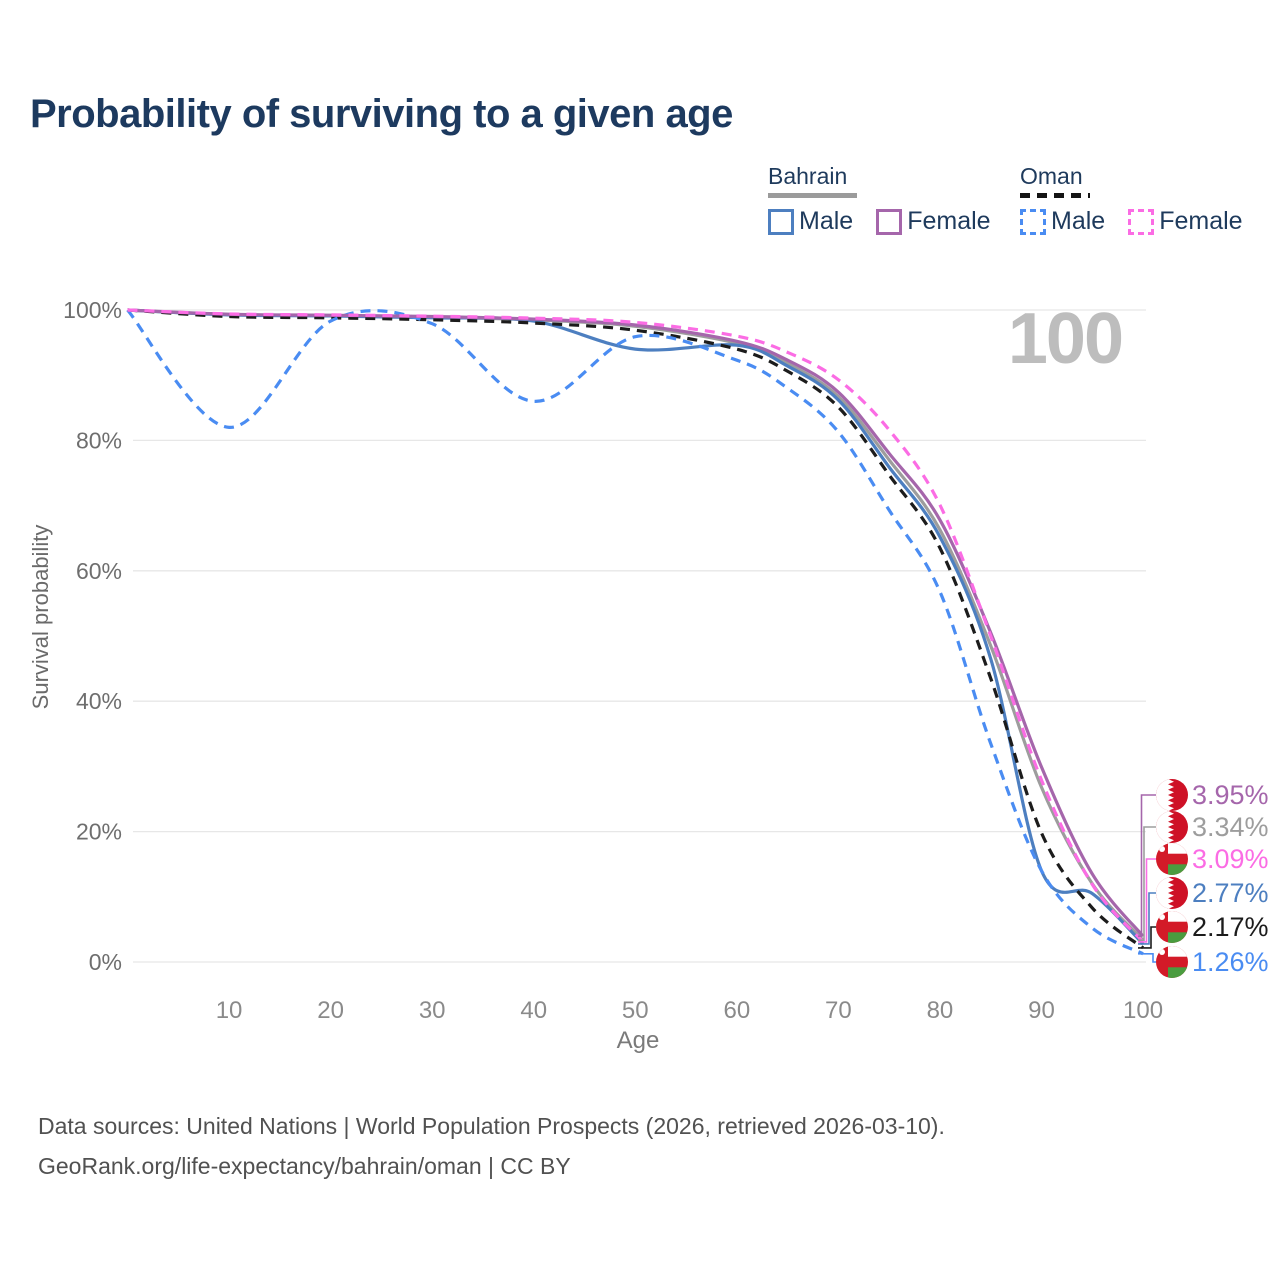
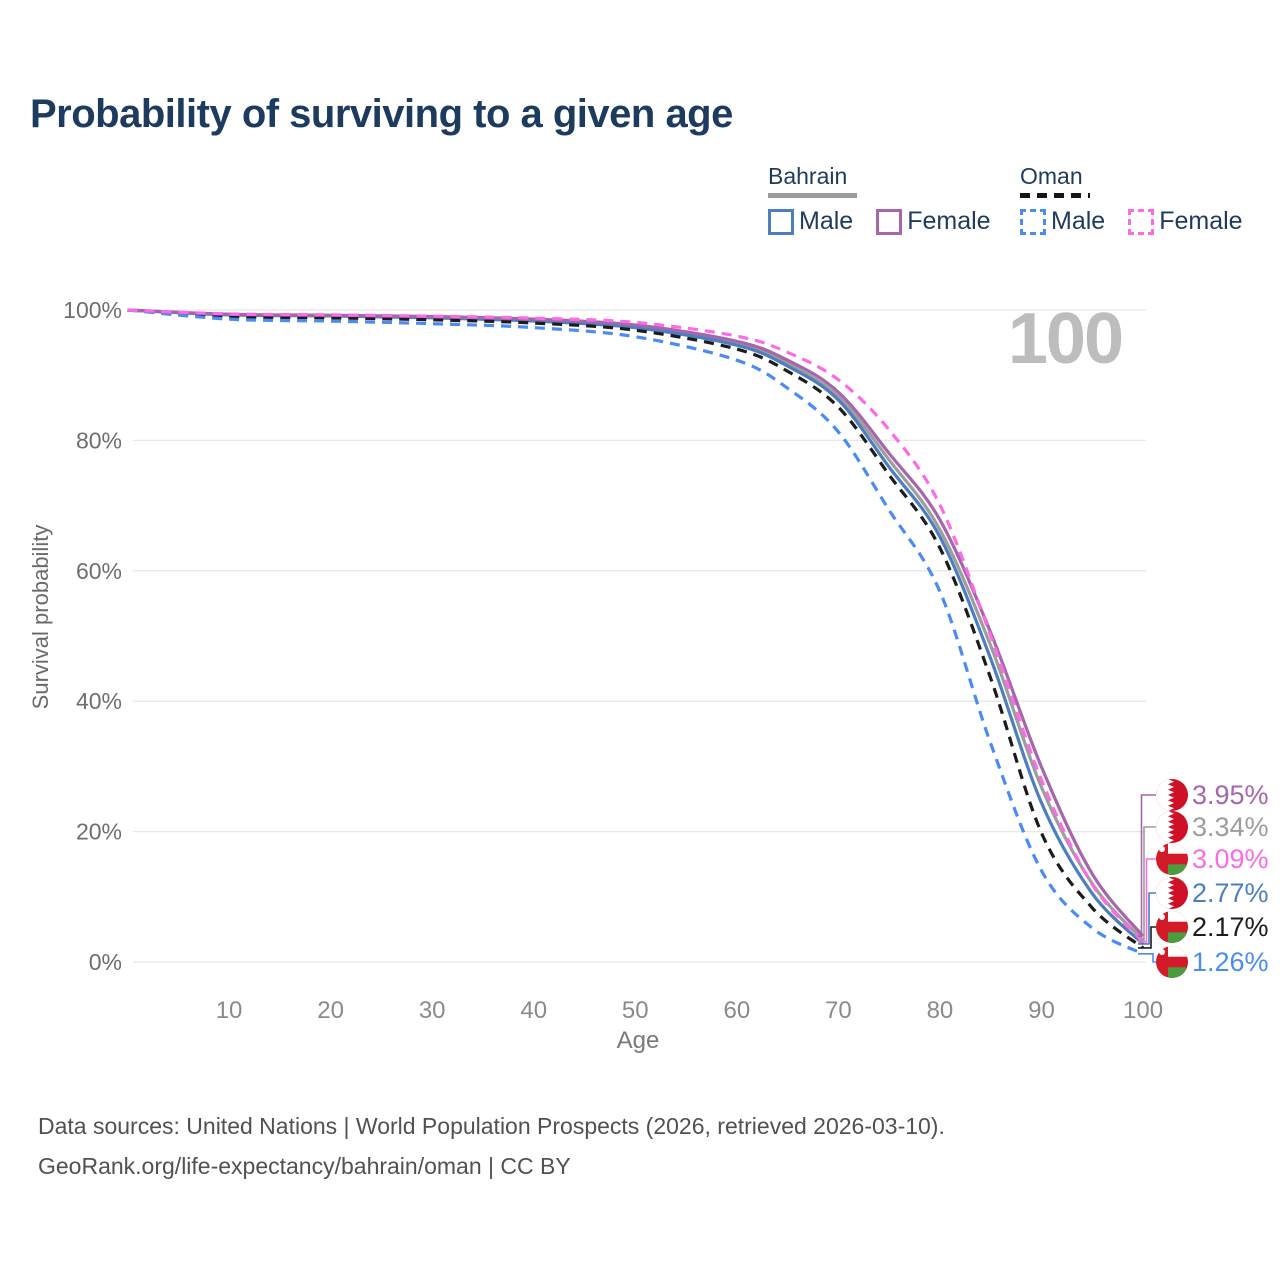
Oman Male/10: 82% -> 99%
Oman Male/40: 86% -> 97%
Bahrain Male/50: 94% -> 97%
Bahrain Male/90: 14% -> 24%
